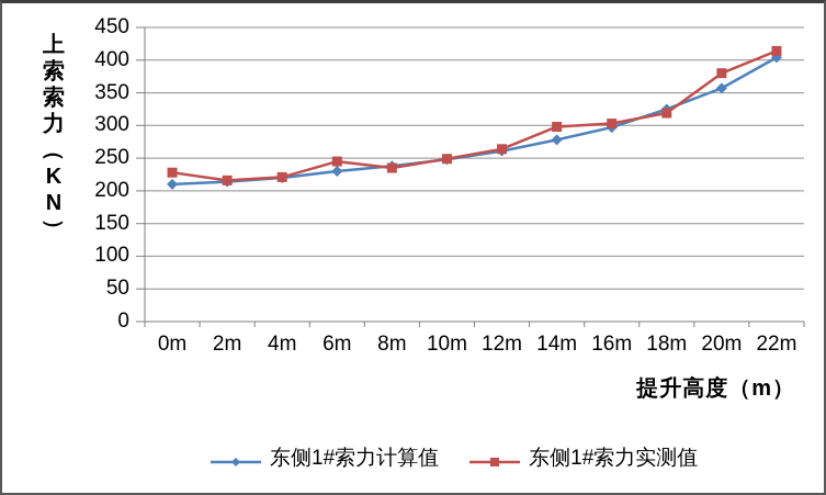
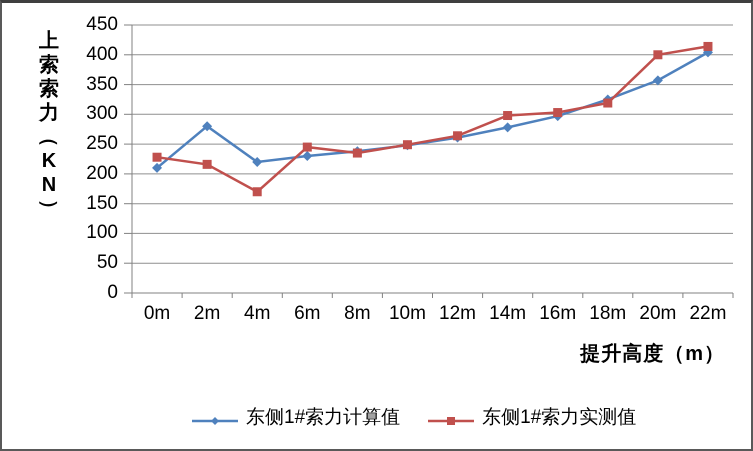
东侧1#索力计算值/2m: 210 -> 280
东侧1#索力实测值/4m: 220 -> 170
东侧1#索力实测值/20m: 380 -> 400
